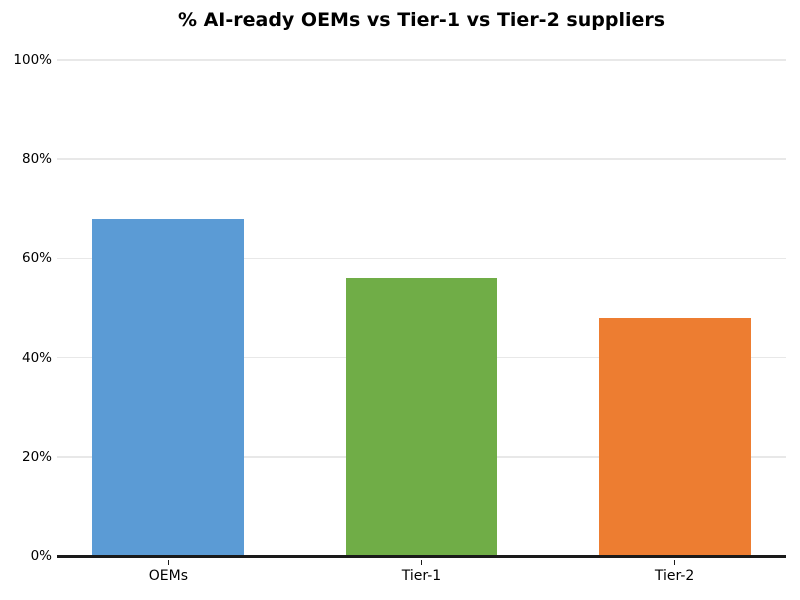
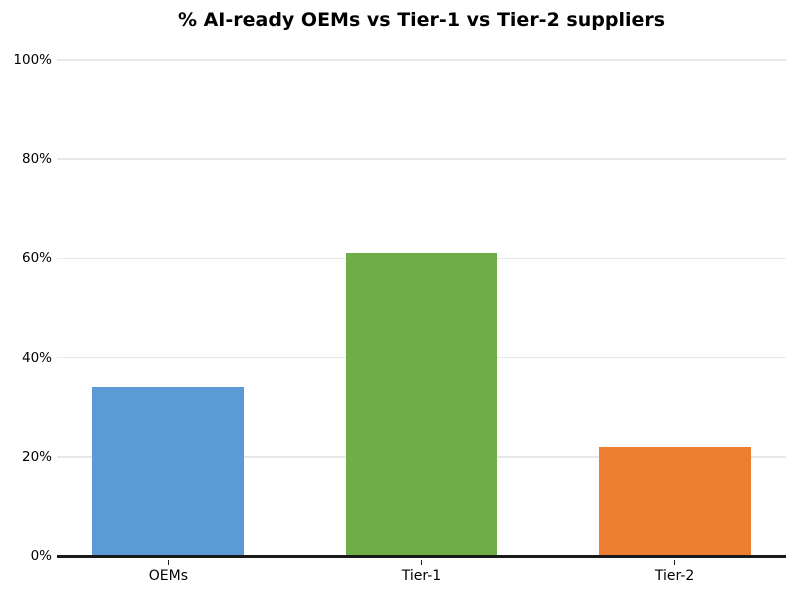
OEMs: 68% -> 34%
Tier-1: 56% -> 61%
Tier-2: 48% -> 22%
